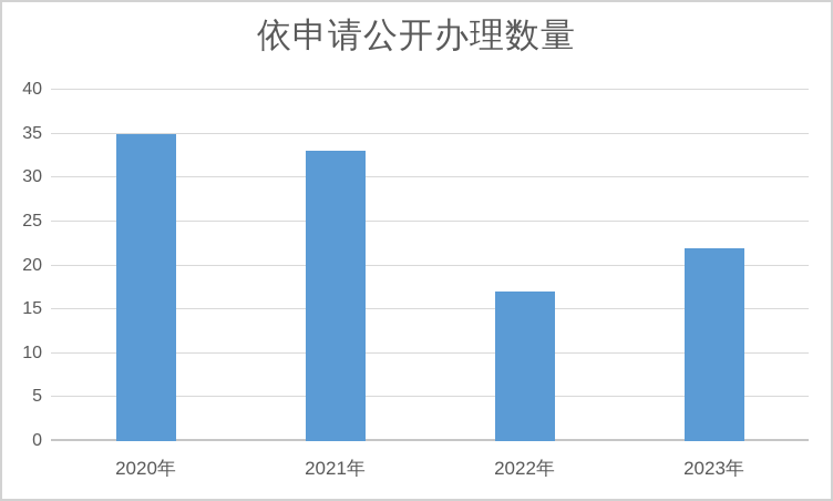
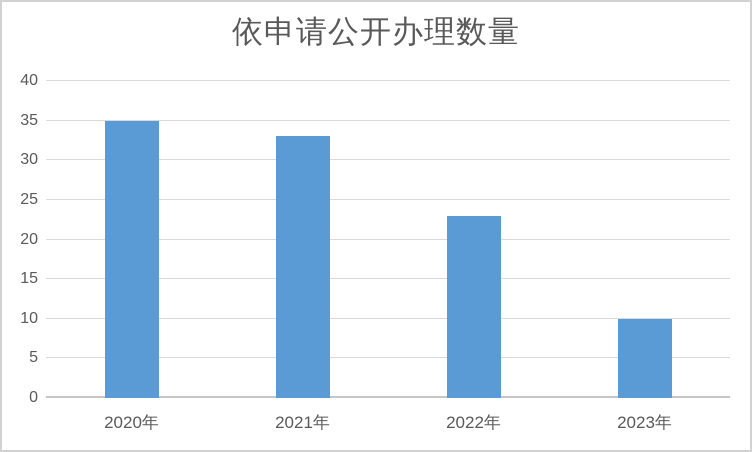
2022年: 17 -> 23
2023年: 22 -> 10
